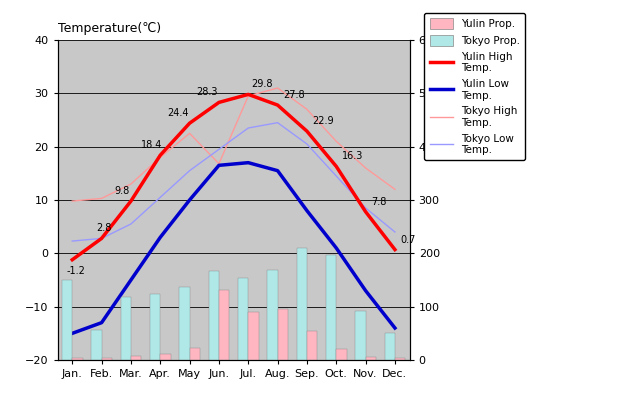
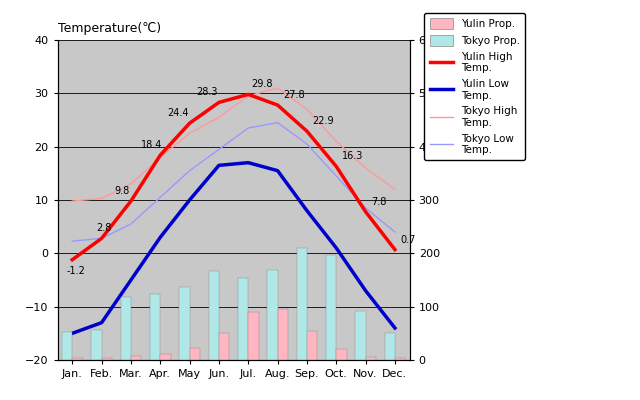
Tokyo Prop./Jan.: 150 -> 52
Tokyo High Temp./Jun.: 16.8 -> 25.5
Yulin Prop./Jun.: 132 -> 50
